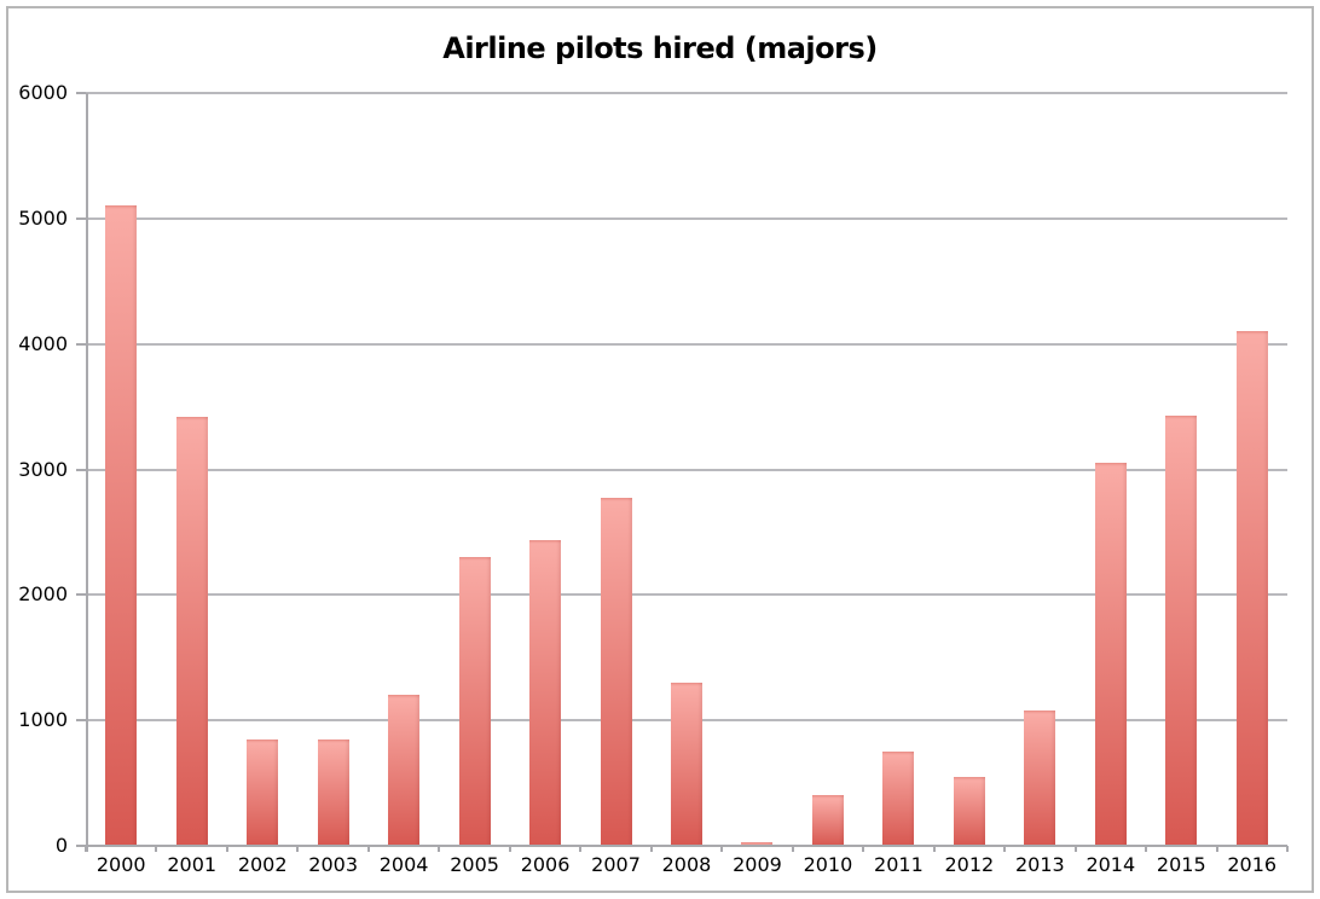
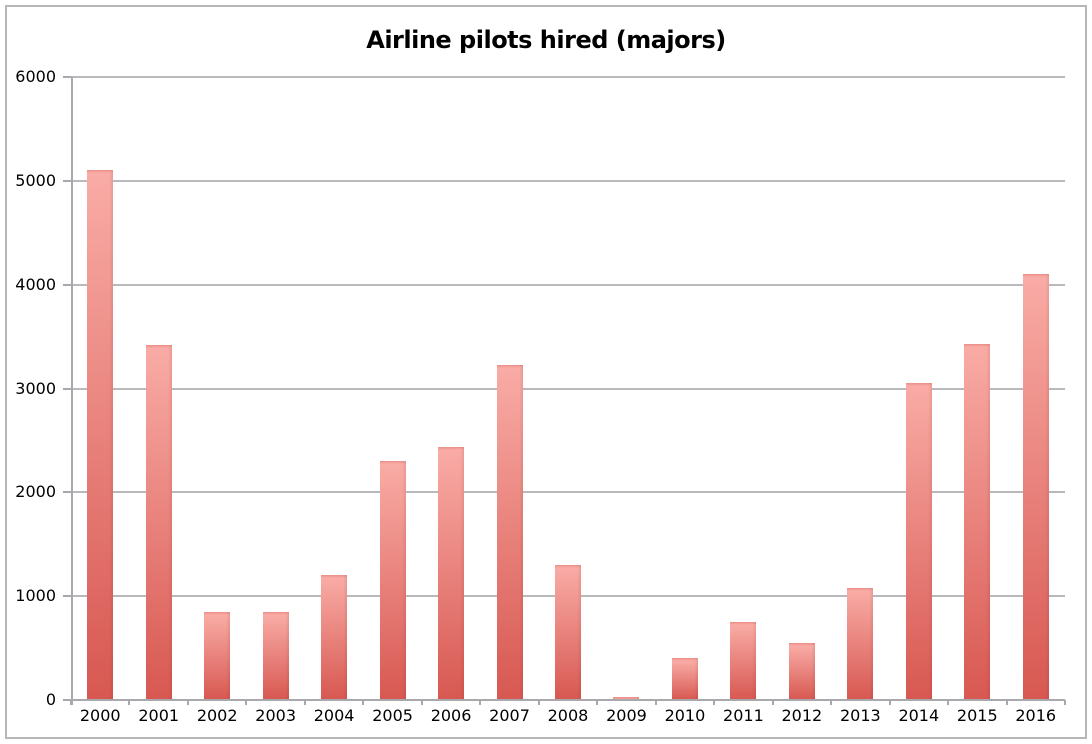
2007: 2770 -> 3230
